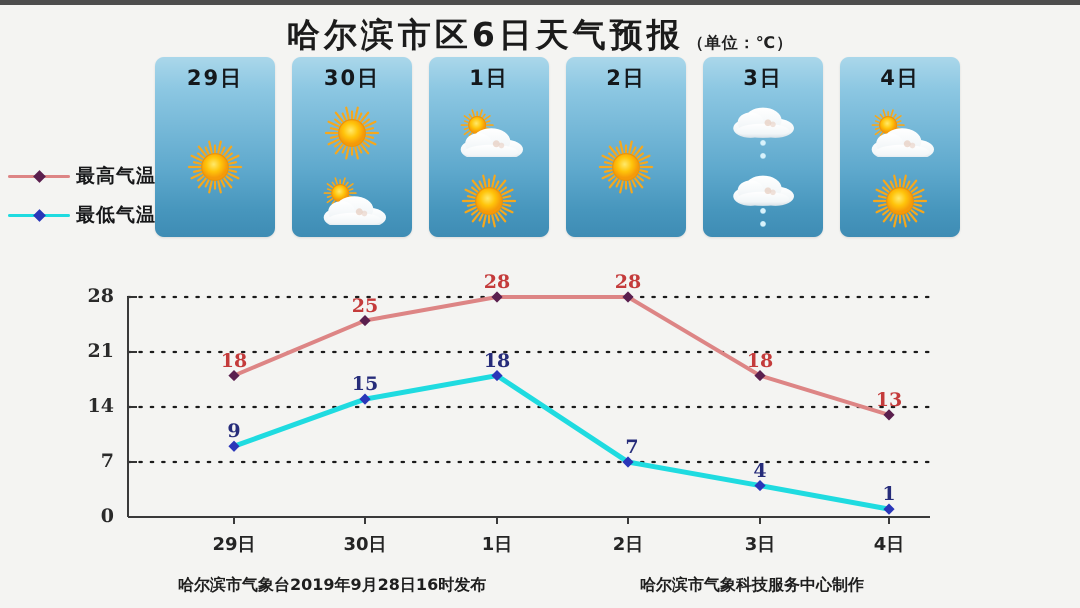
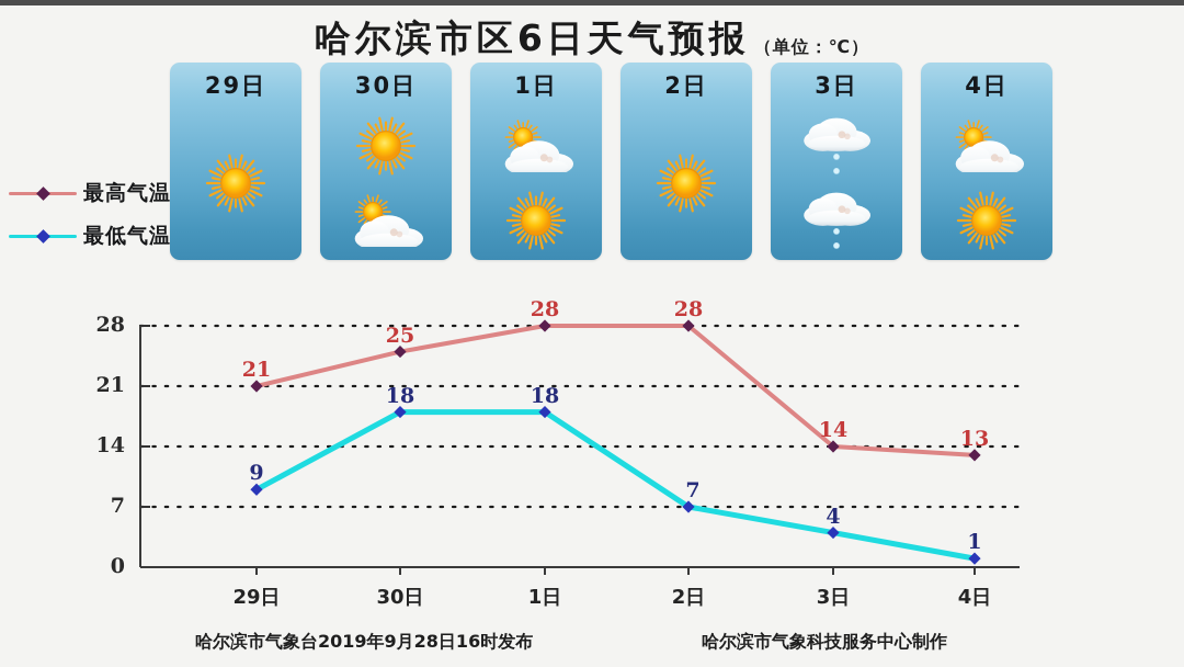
最高气温/29日: 18 -> 21
最低气温/30日: 15 -> 18
最高气温/3日: 18 -> 14
